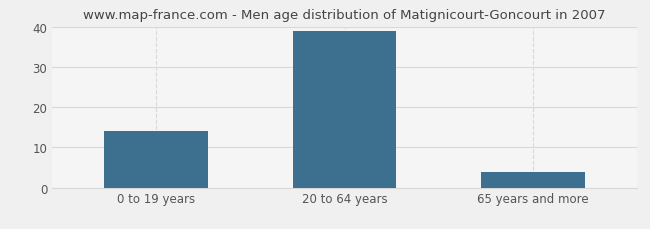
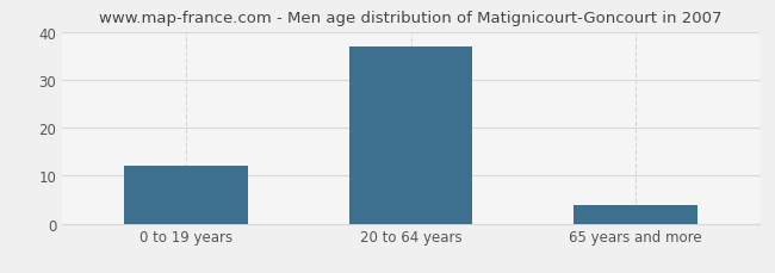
0 to 19 years: 14 -> 12
20 to 64 years: 39 -> 37
